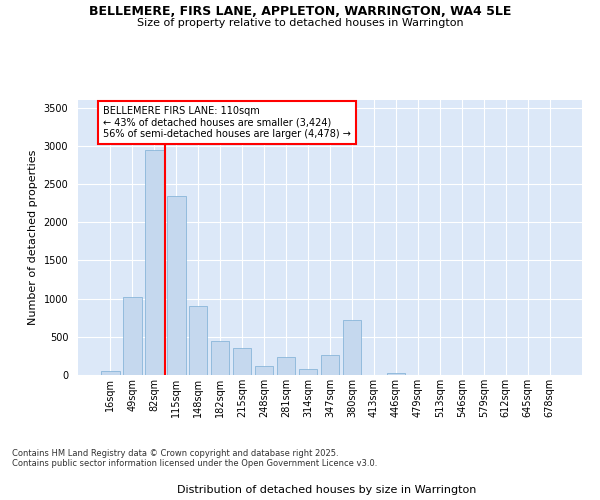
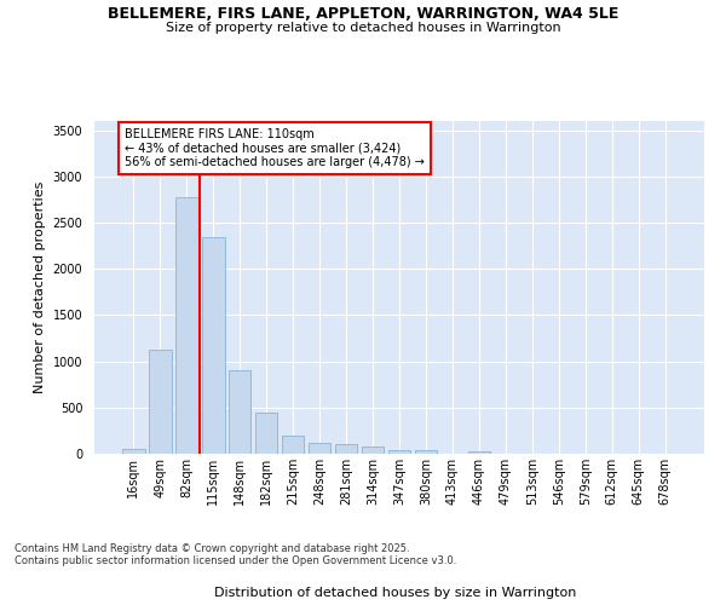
49sqm: 1020 -> 1130
82sqm: 2940 -> 2780
215sqm: 360 -> 200
281sqm: 240 -> 110
347sqm: 260 -> 40
380sqm: 720 -> 40
